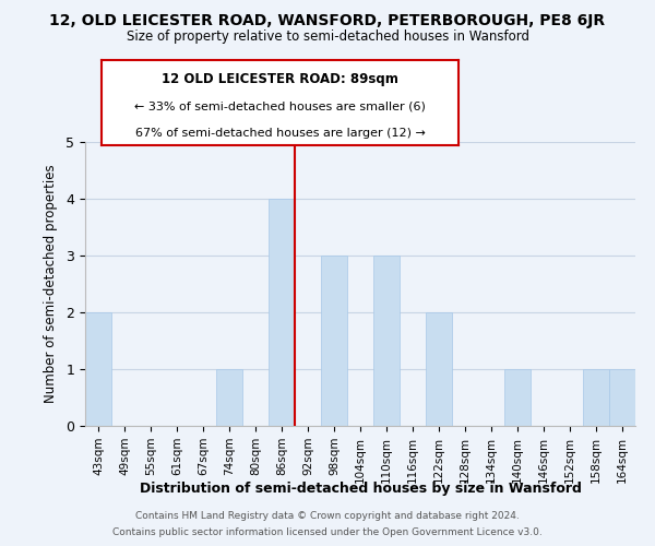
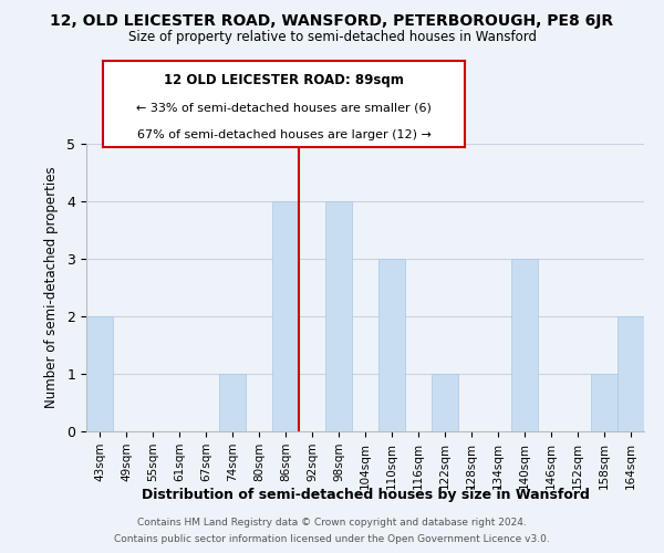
98sqm: 3 -> 4
122sqm: 2 -> 1
140sqm: 1 -> 3
164sqm: 1 -> 2
